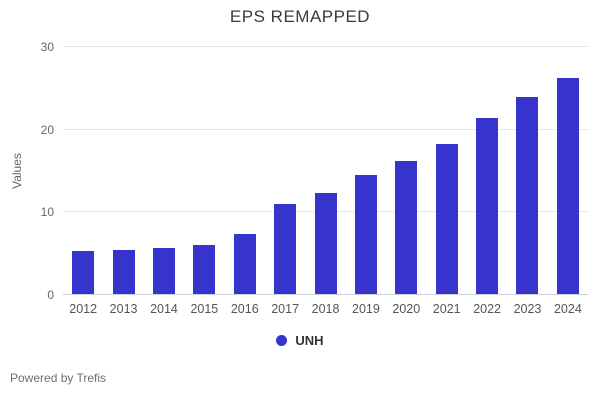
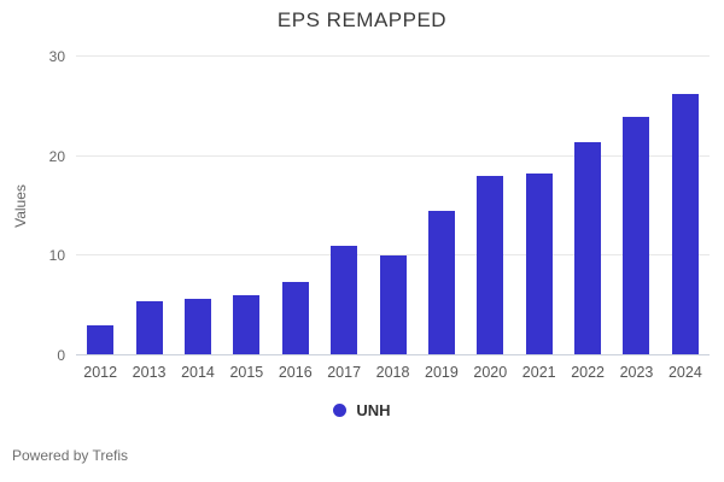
2012: 5 -> 3
2018: 12 -> 10
2020: 16 -> 18
